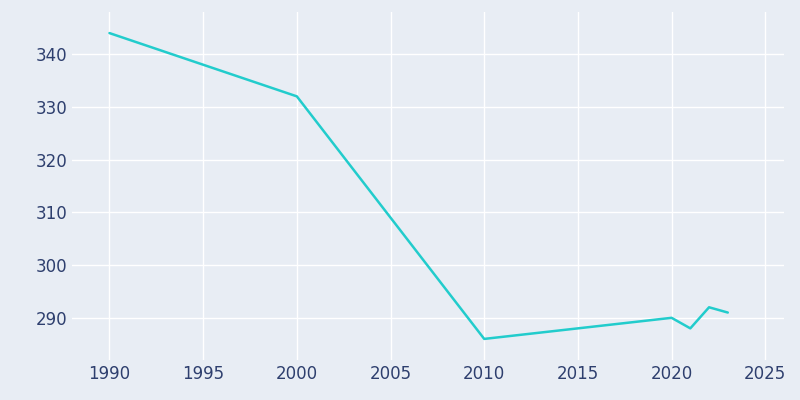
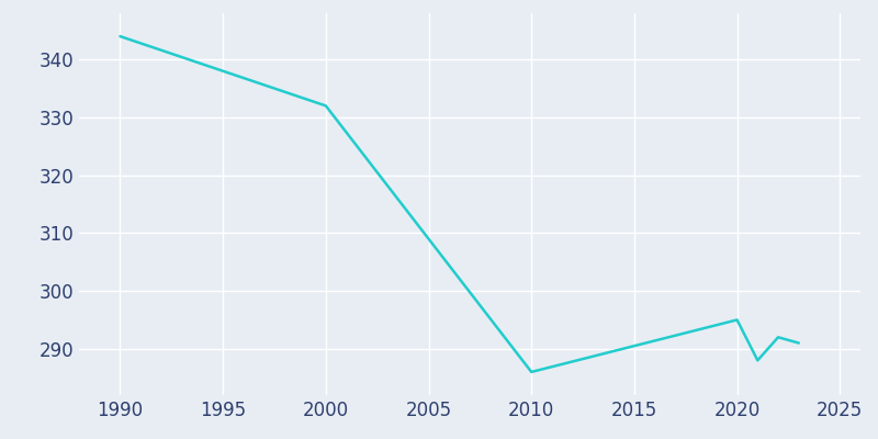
2020: 290 -> 295
